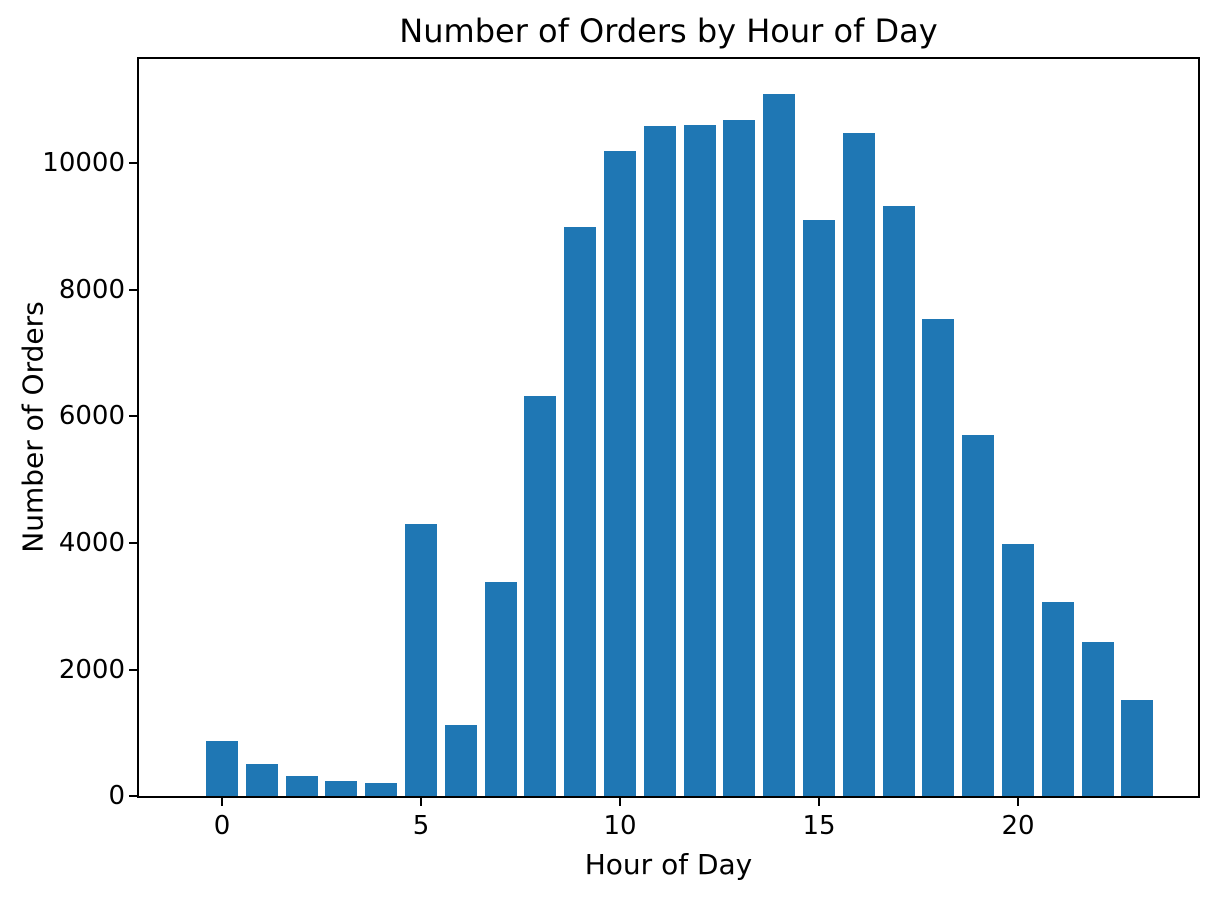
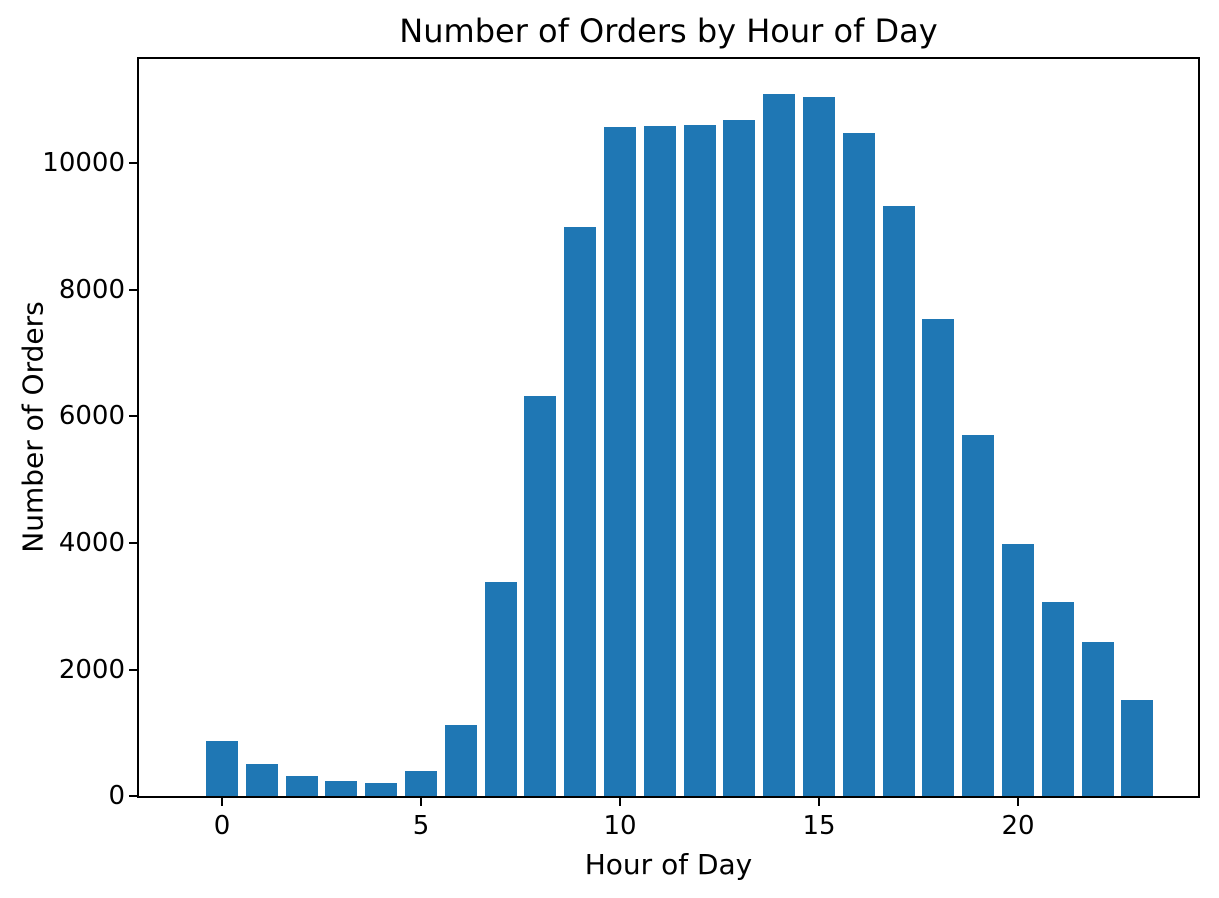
5: 4300 -> 400
10: 10200 -> 10600
15: 9100 -> 11000
